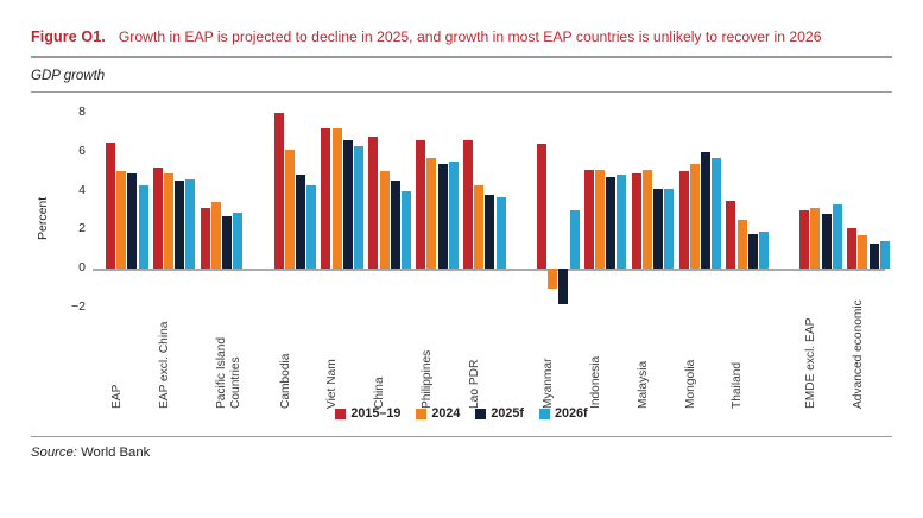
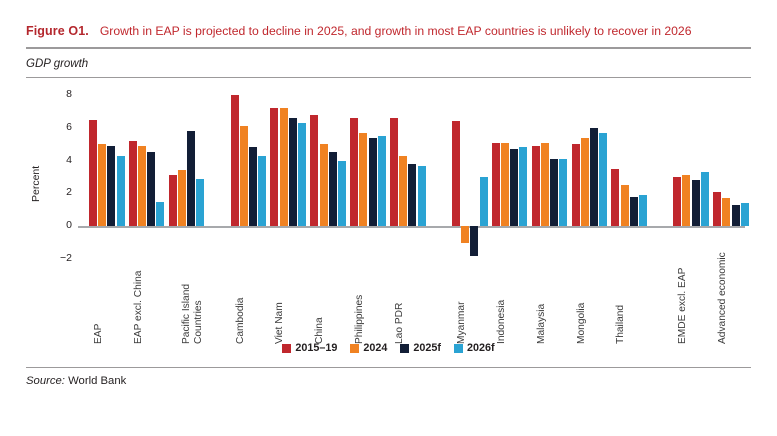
2026f/EAP excl. China: 4.6 -> 1.5
2025f/Pacific Island Countries: 2.7 -> 5.8
